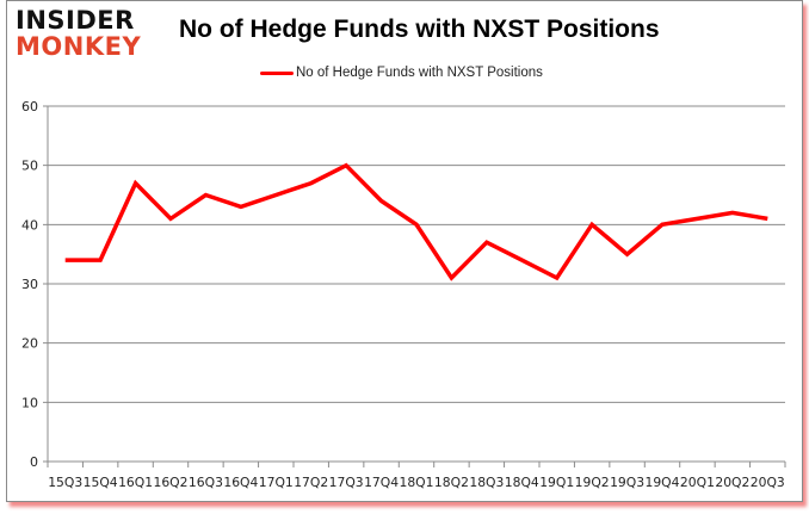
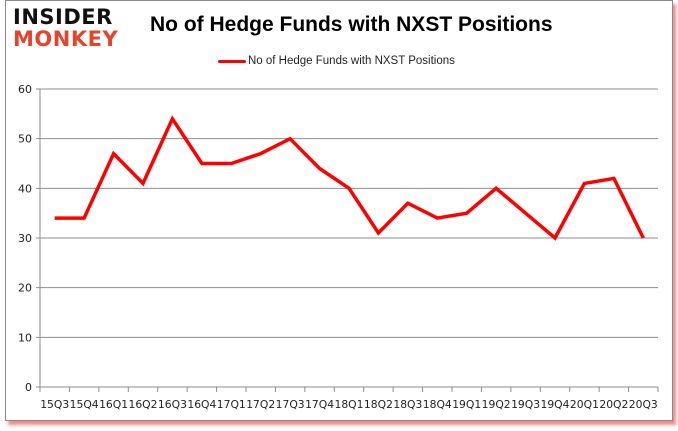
16Q3: 45 -> 54
16Q4: 43 -> 45
19Q1: 31 -> 35
19Q4: 40 -> 30
20Q3: 41 -> 30
